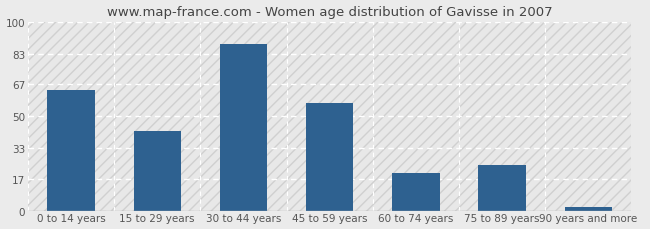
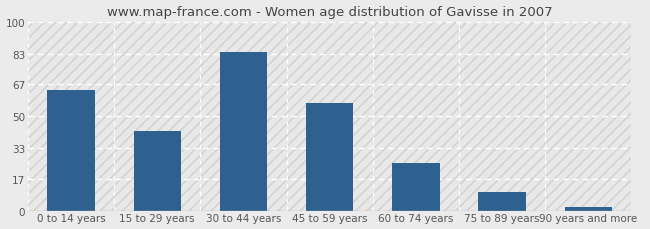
30 to 44 years: 88 -> 84
60 to 74 years: 20 -> 25
75 to 89 years: 24 -> 10
